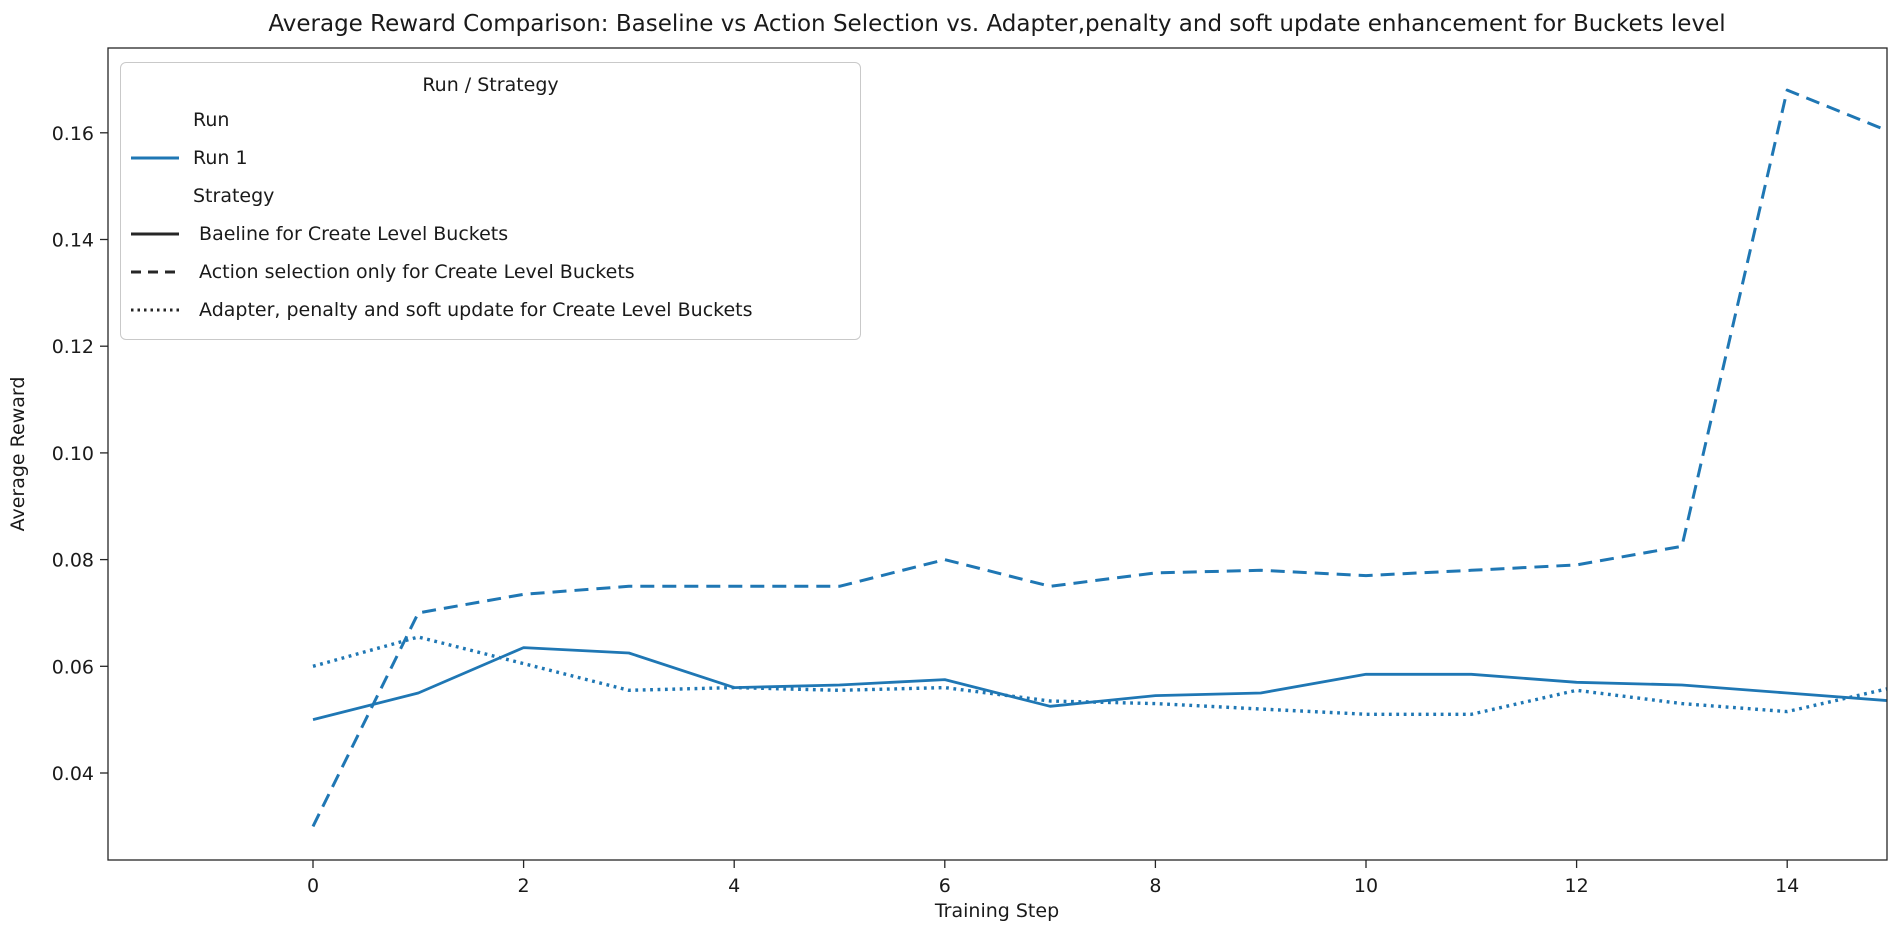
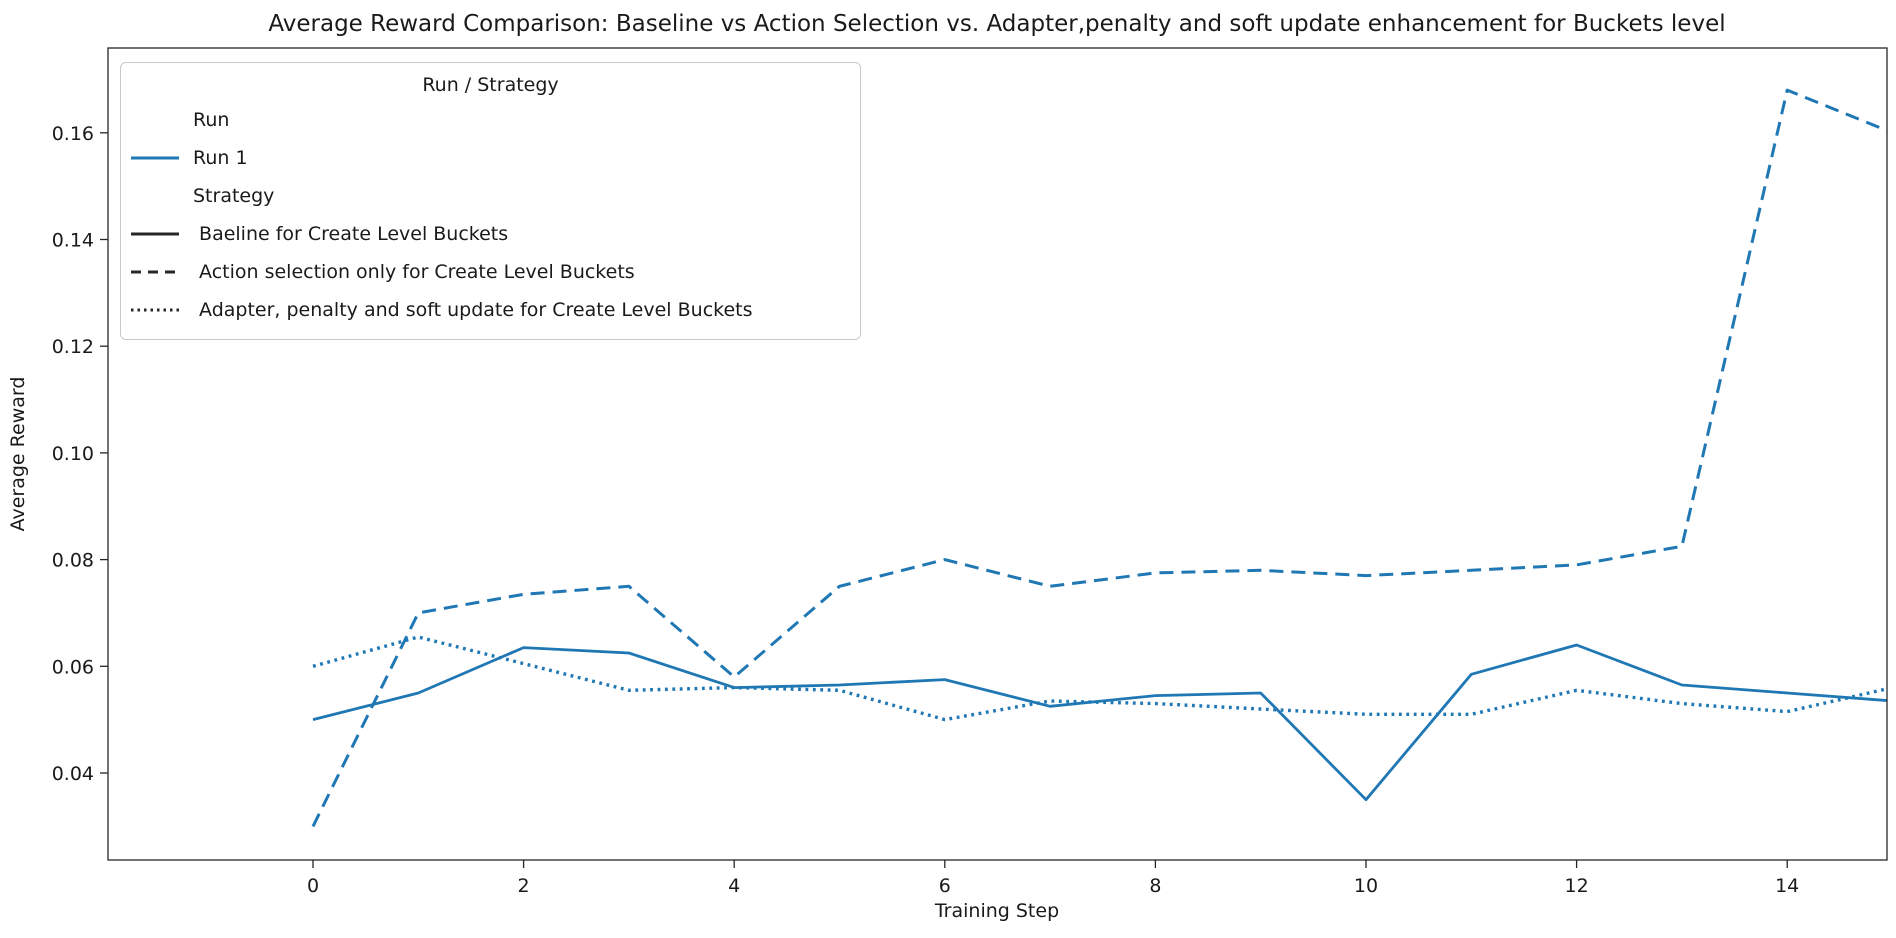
Action selection only for Create Level Buckets/4: 0.075 -> 0.058
Adapter, penalty and soft update for Create Level Buckets/6: 0.056 -> 0.050
Baeline for Create Level Buckets/10: 0.059 -> 0.035
Baeline for Create Level Buckets/12: 0.057 -> 0.064
